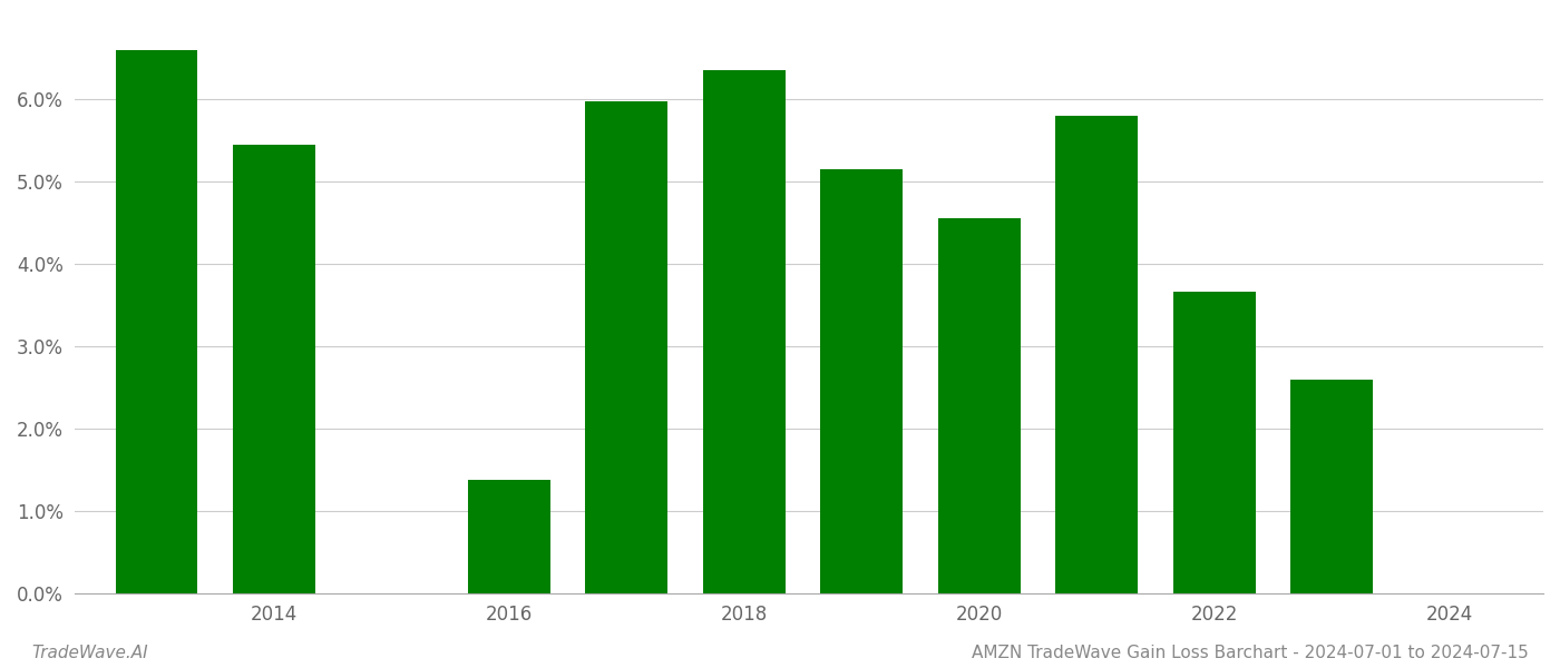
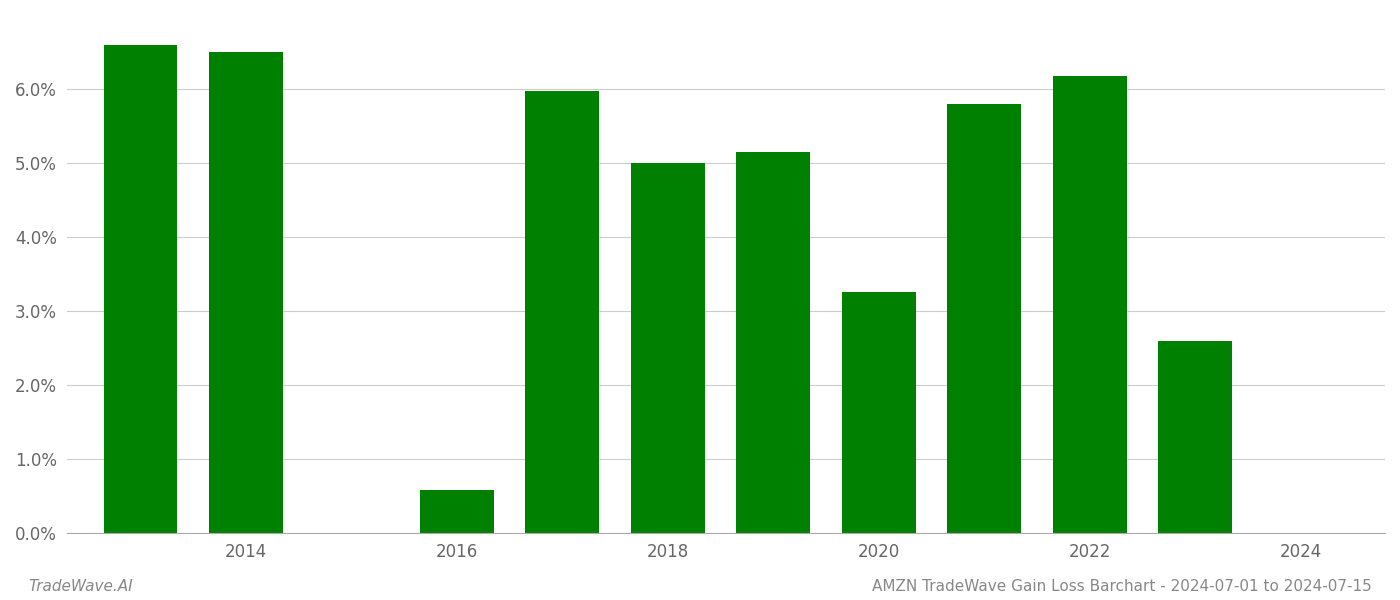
2014: 5.45% -> 6.50%
2016: 1.38% -> 0.58%
2018: 6.35% -> 5.00%
2020: 4.55% -> 3.26%
2022: 3.67% -> 6.18%
